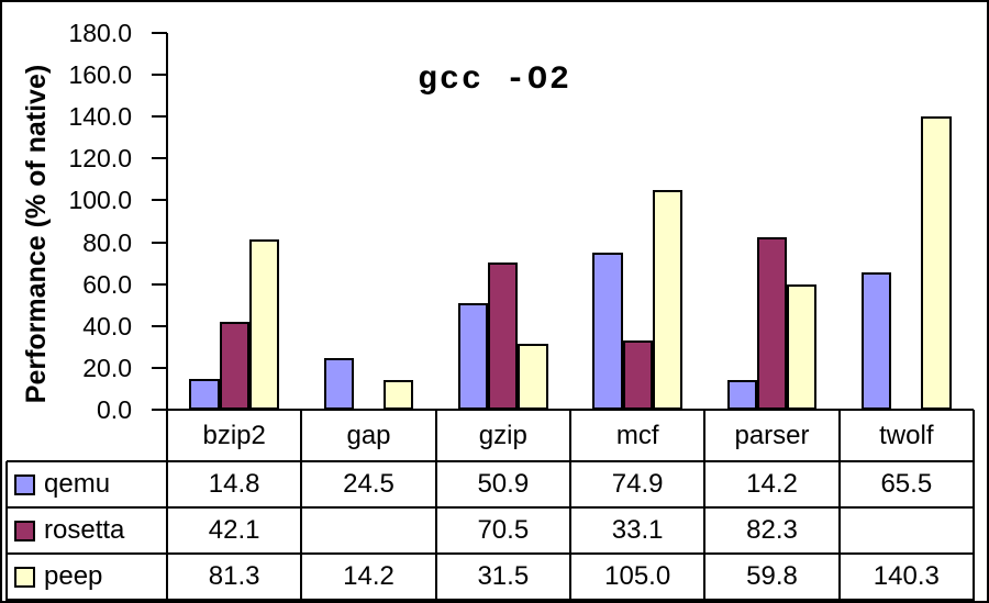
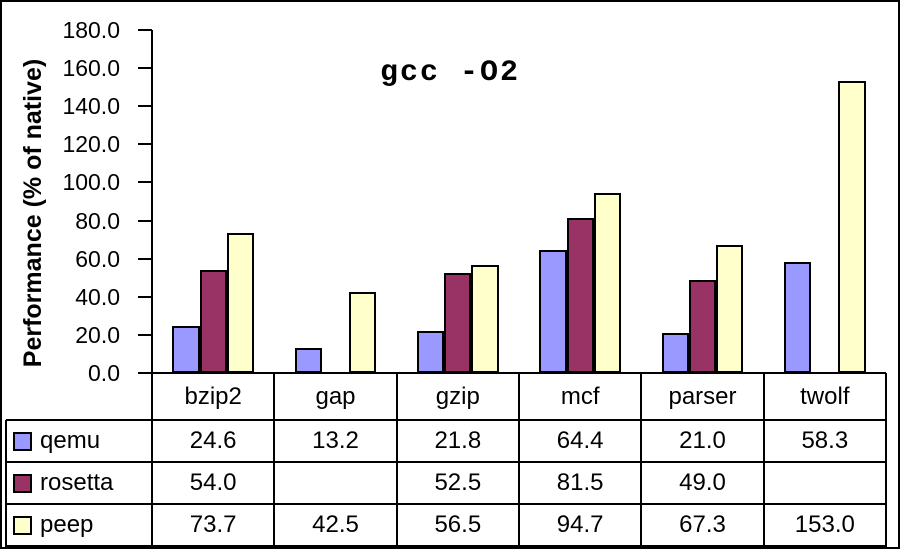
qemu/bzip2: 14.8 -> 24.6
rosetta/bzip2: 42.1 -> 54.0
peep/bzip2: 81.3 -> 73.7
qemu/gap: 24.5 -> 13.2
peep/gap: 14.2 -> 42.5
qemu/gzip: 50.9 -> 21.8
rosetta/gzip: 70.5 -> 52.5
peep/gzip: 31.5 -> 56.5
qemu/mcf: 74.9 -> 64.4
rosetta/mcf: 33.1 -> 81.5
peep/mcf: 105.0 -> 94.7
qemu/parser: 14.2 -> 21.0
rosetta/parser: 82.3 -> 49.0
peep/parser: 59.8 -> 67.3
qemu/twolf: 65.5 -> 58.3
peep/twolf: 140.3 -> 153.0
